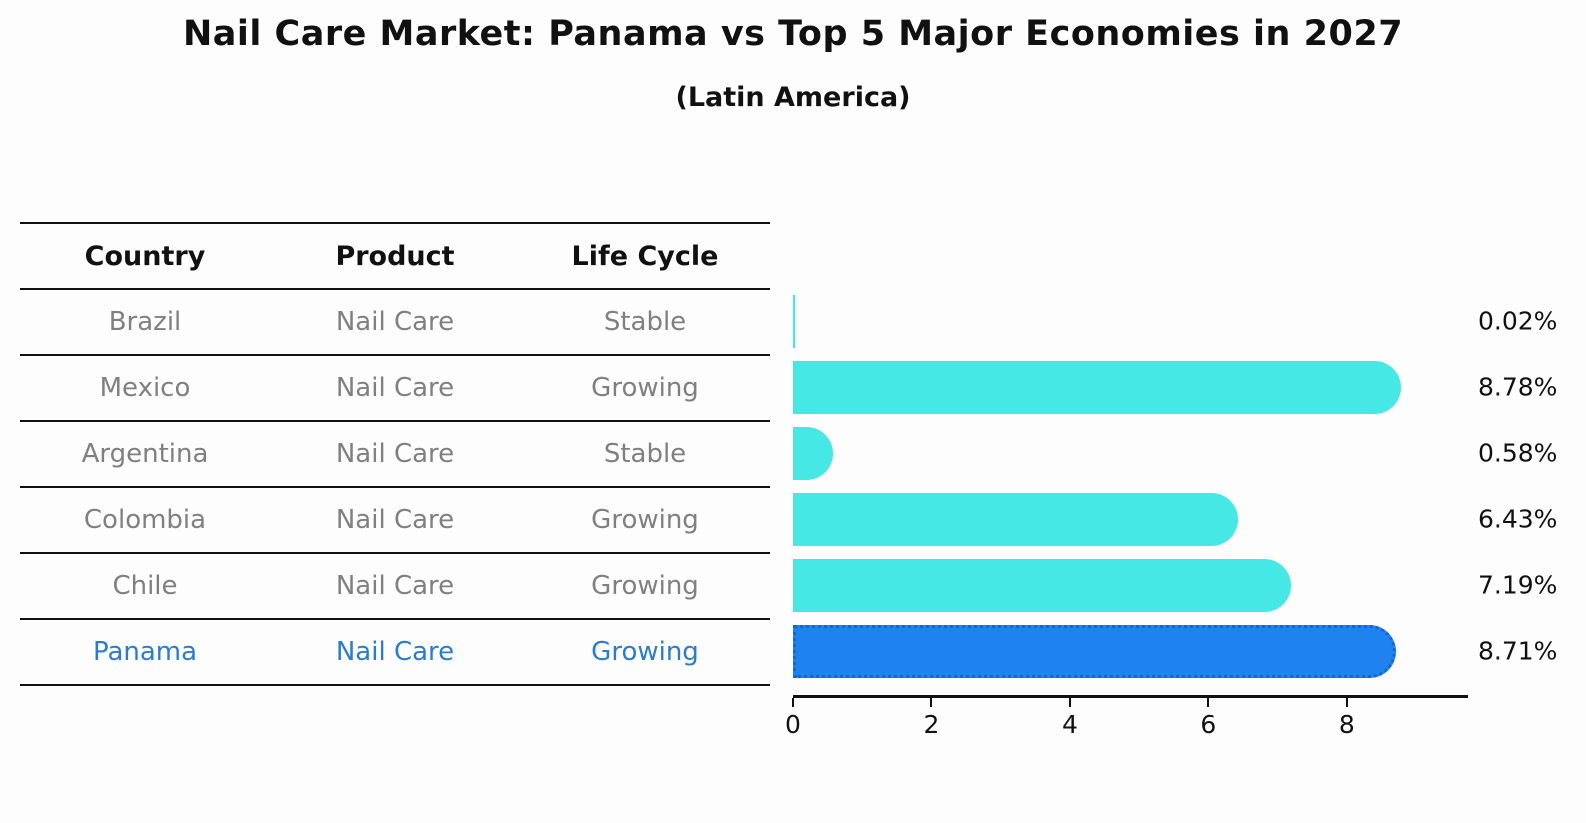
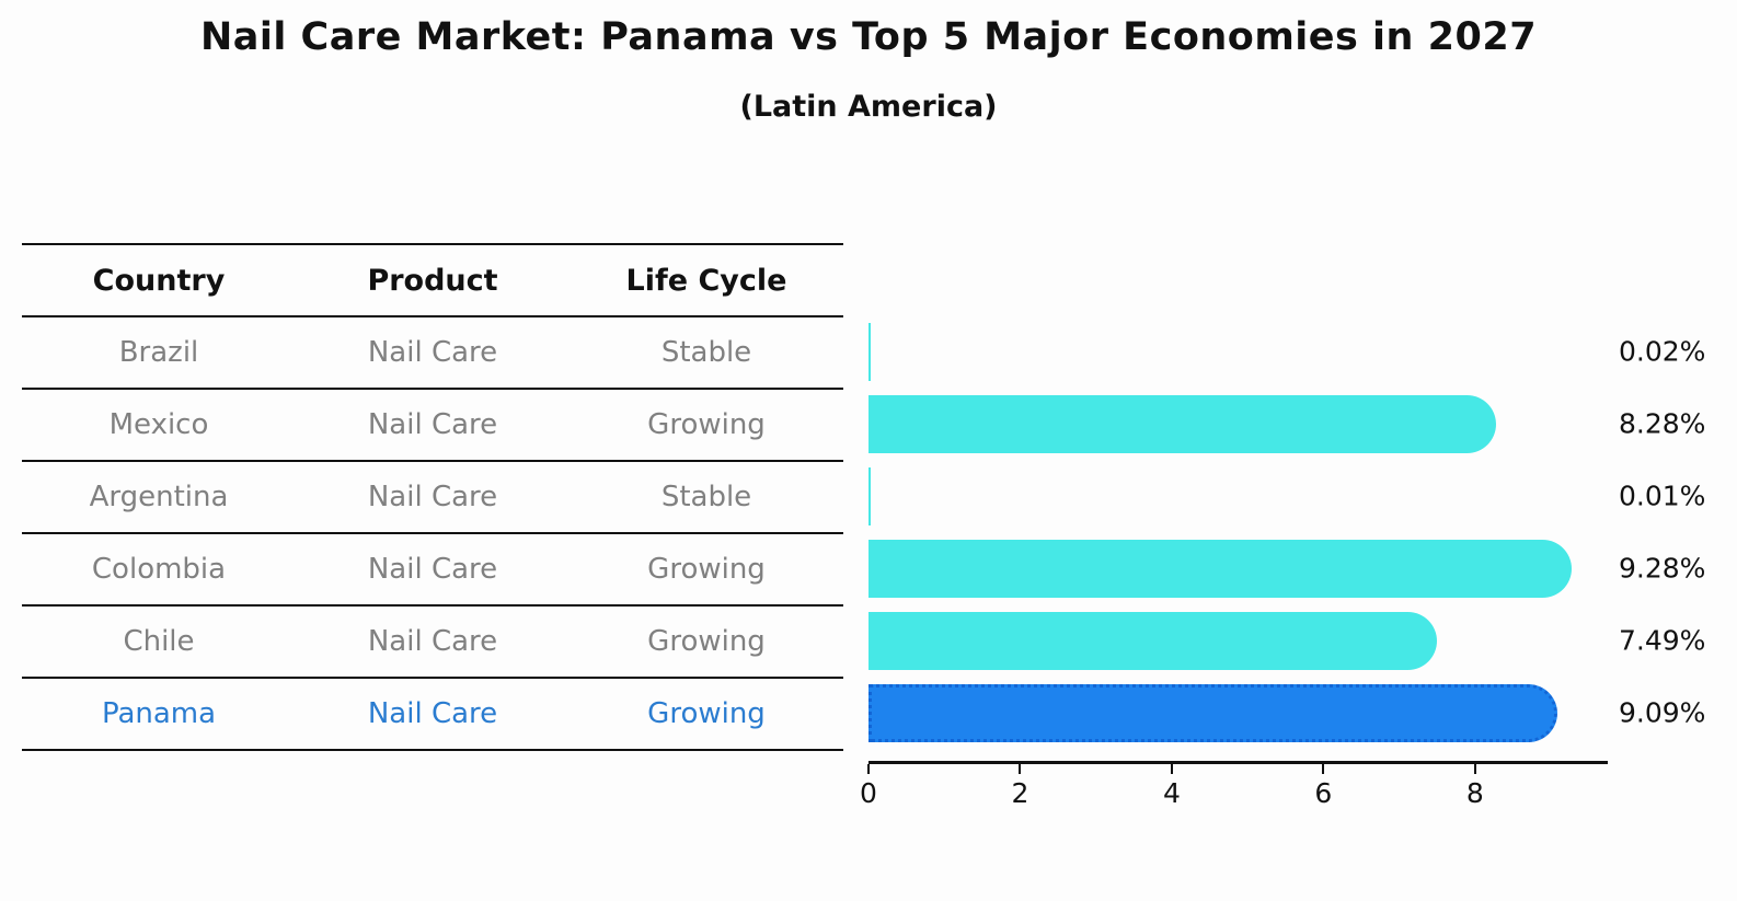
Mexico: 8.78% -> 8.28%
Argentina: 0.58% -> 0.01%
Colombia: 6.43% -> 9.28%
Chile: 7.19% -> 7.49%
Panama: 8.71% -> 9.09%
